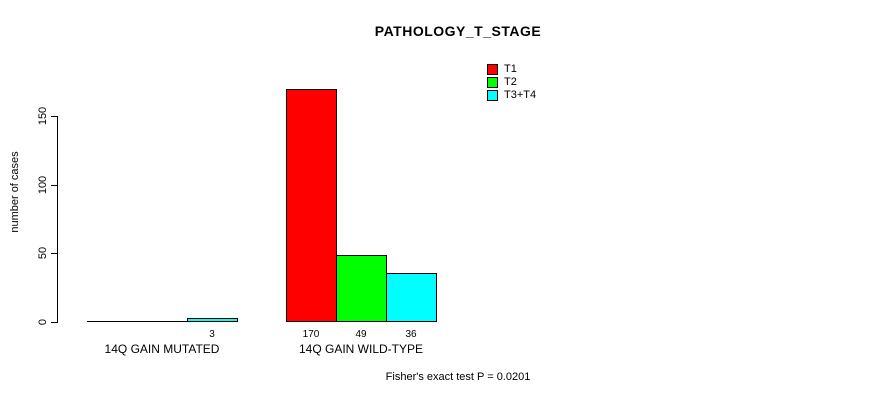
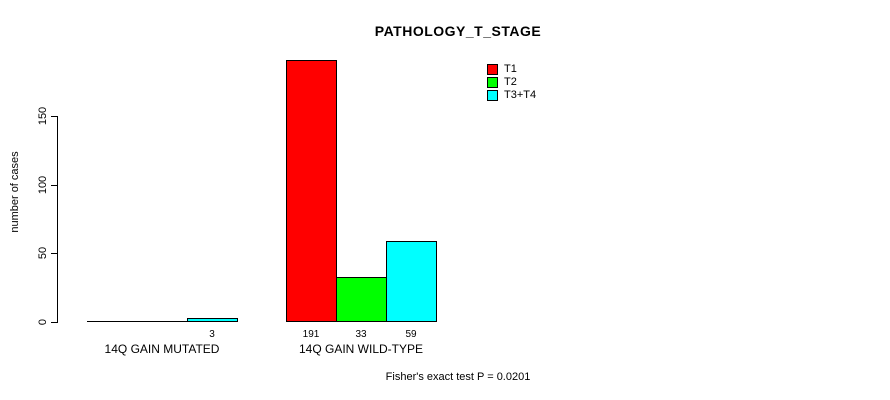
T1/14Q GAIN WILD-TYPE: 170 -> 191
T2/14Q GAIN WILD-TYPE: 49 -> 33
T3+T4/14Q GAIN WILD-TYPE: 36 -> 59
